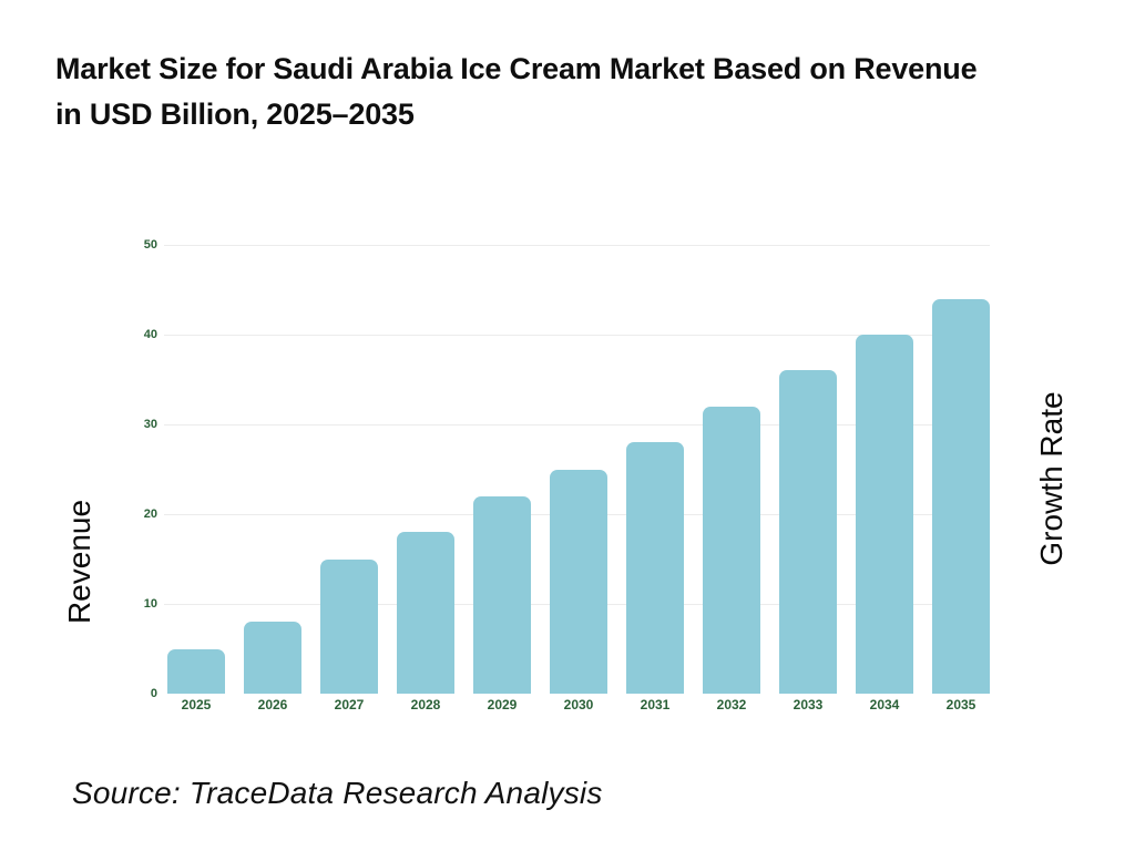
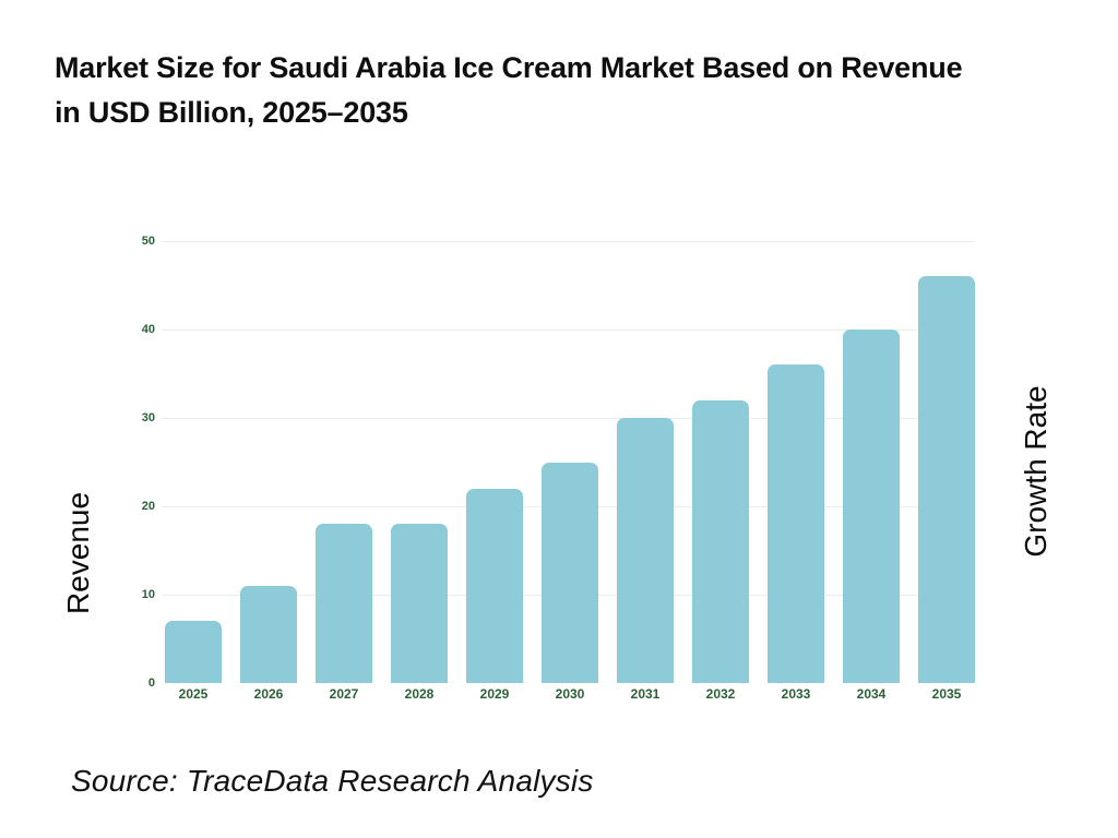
2025: 5 -> 7
2026: 8 -> 11
2027: 15 -> 18
2031: 28 -> 30
2035: 44 -> 46
